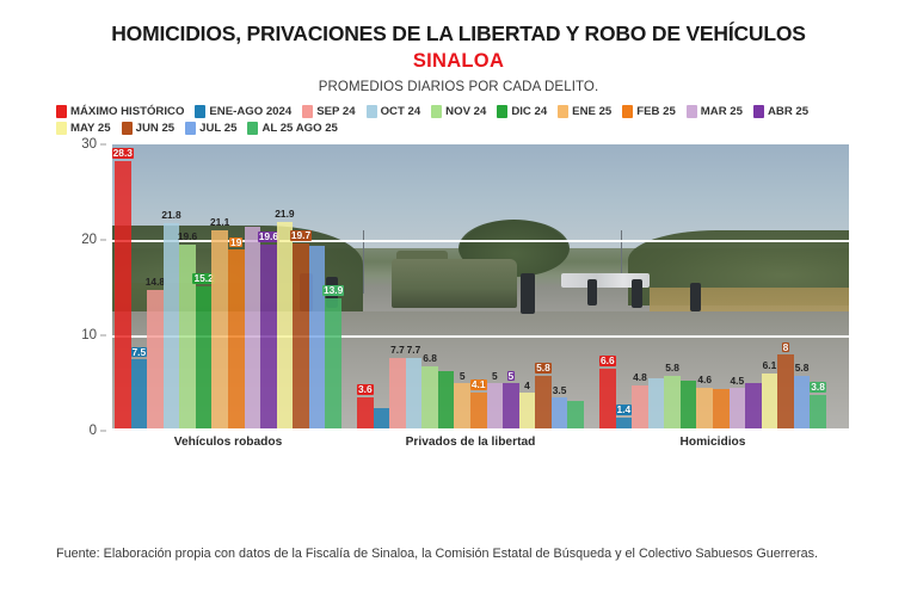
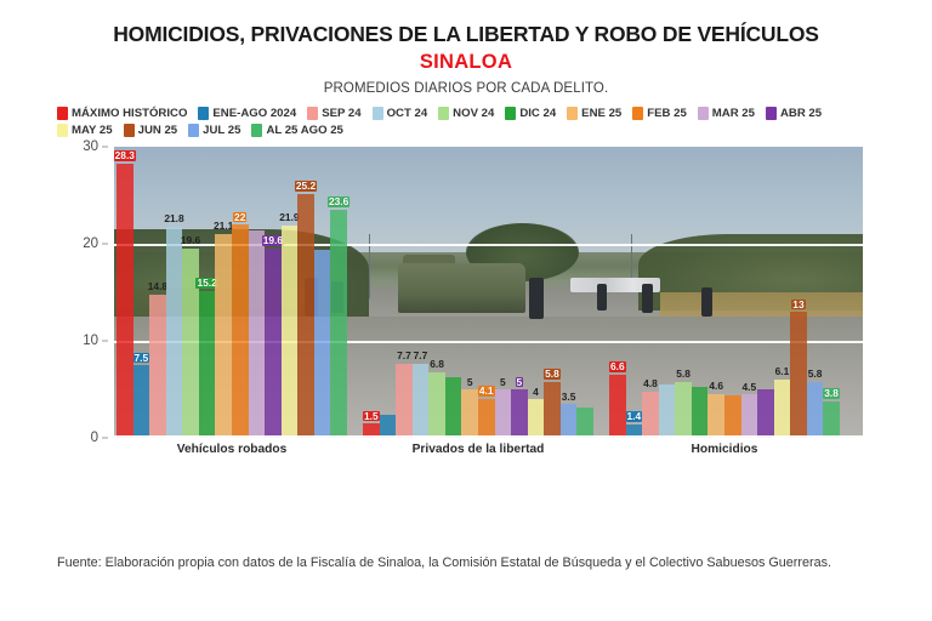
FEB 25/Vehículos robados: 19 -> 22
JUN 25/Vehículos robados: 19.7 -> 25.2
AL 25 AGO 25/Vehículos robados: 13.9 -> 23.6
MÁXIMO HISTÓRICO/Privados de la libertad: 3.6 -> 1.5
JUN 25/Homicidios: 8 -> 13
